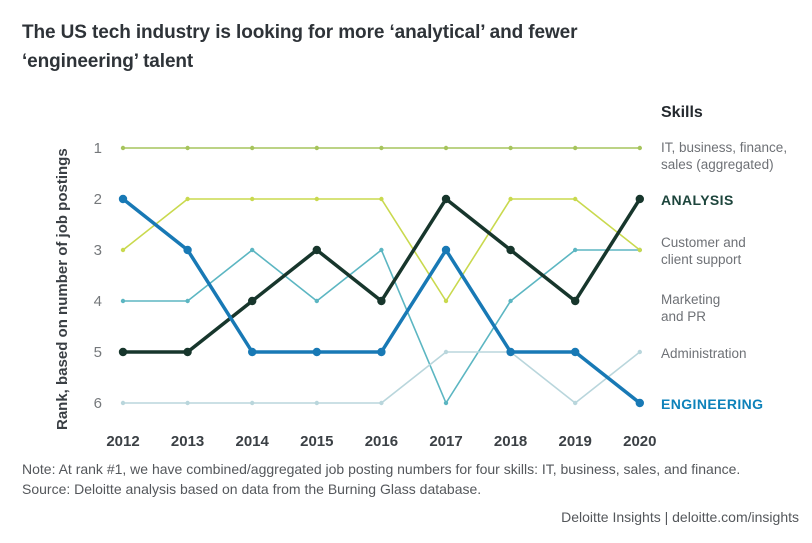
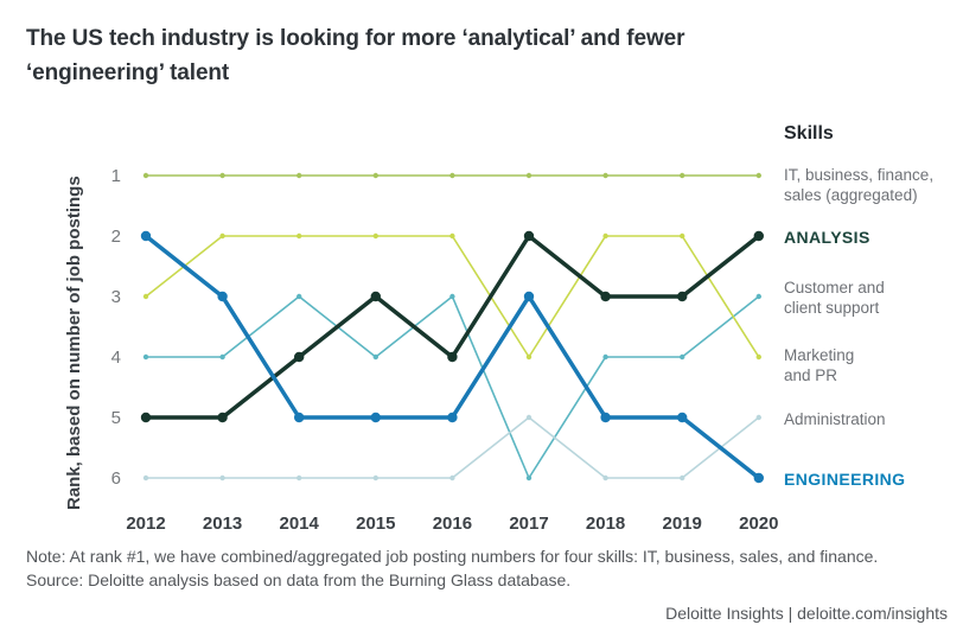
Administration/2018: 5 -> 6
ANALYSIS/2019: 4 -> 3
Customer and client support/2019: 3 -> 4
Marketing and PR/2020: 3 -> 4
